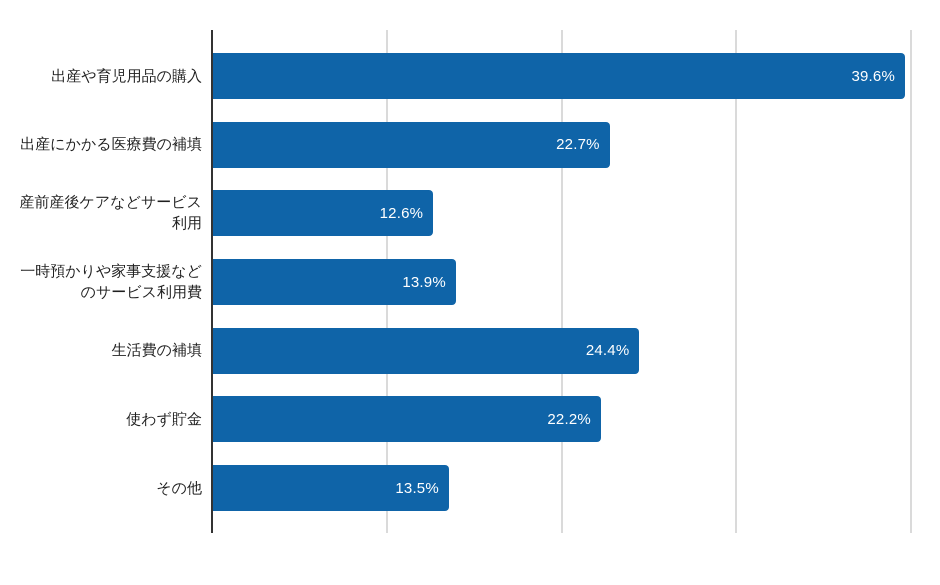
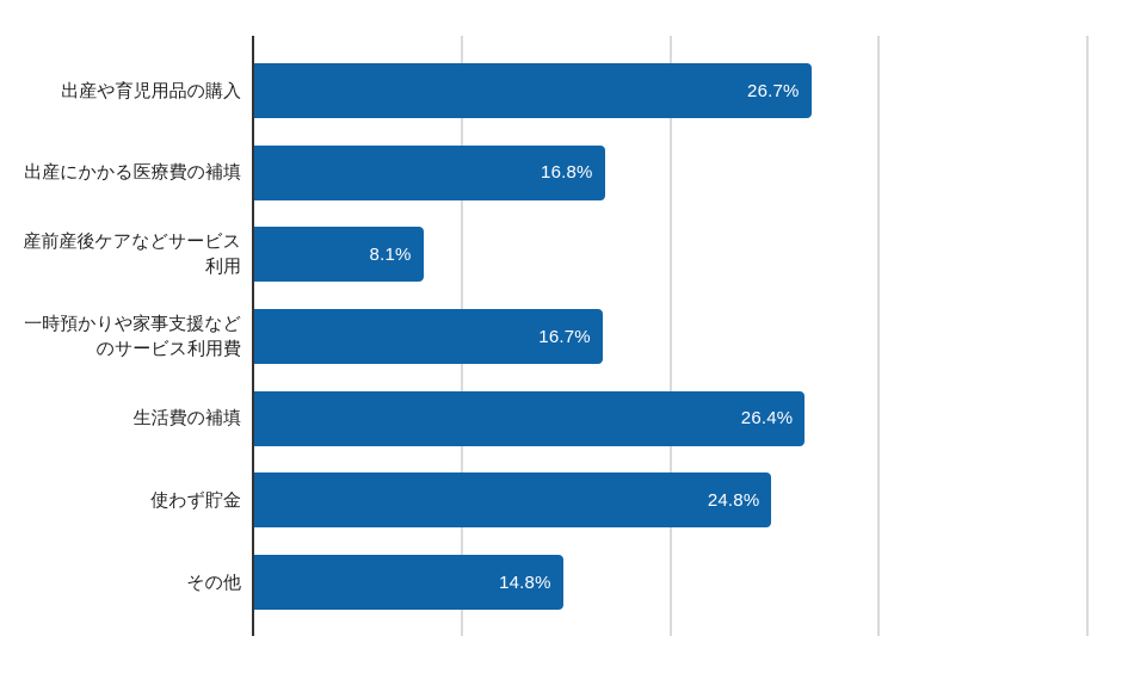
出産や育児用品の購入: 39.6% -> 26.7%
出産にかかる医療費の補填: 22.7% -> 16.8%
産前産後ケアなどサービス 利用: 12.6% -> 8.1%
一時預かりや家事支援など のサービス利用費: 13.9% -> 16.7%
生活費の補填: 24.4% -> 26.4%
使わず貯金: 22.2% -> 24.8%
その他: 13.5% -> 14.8%
